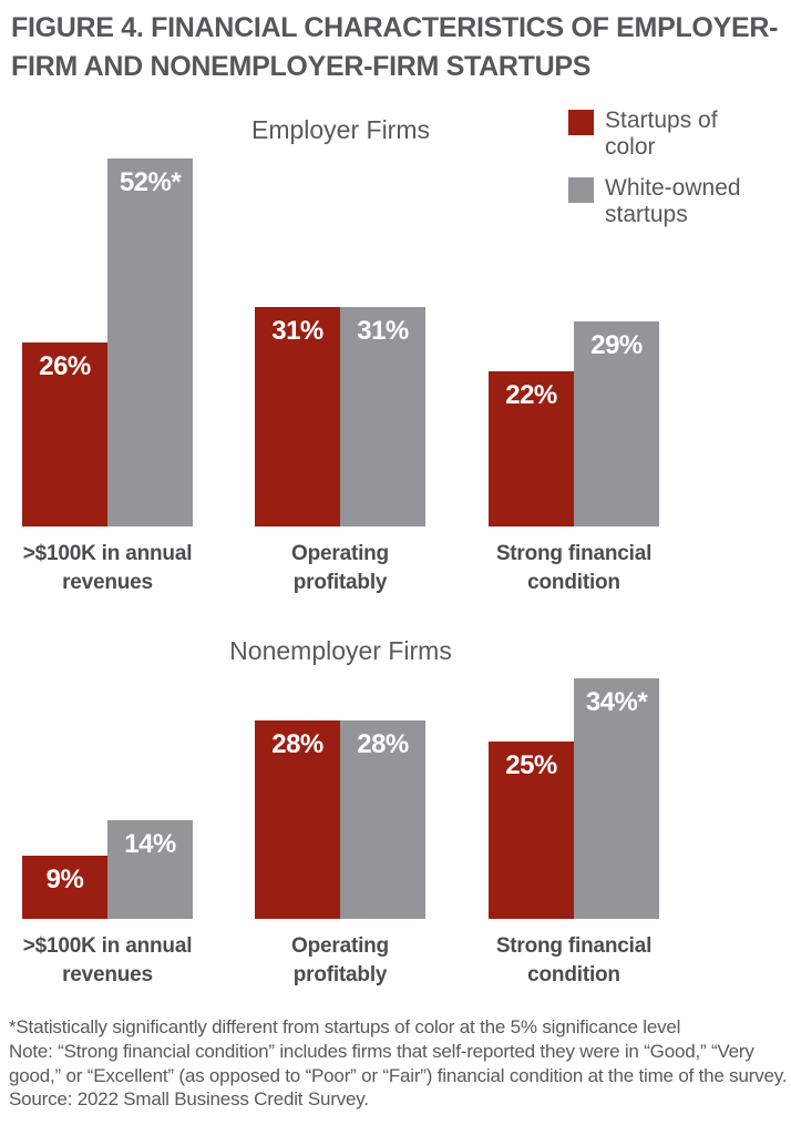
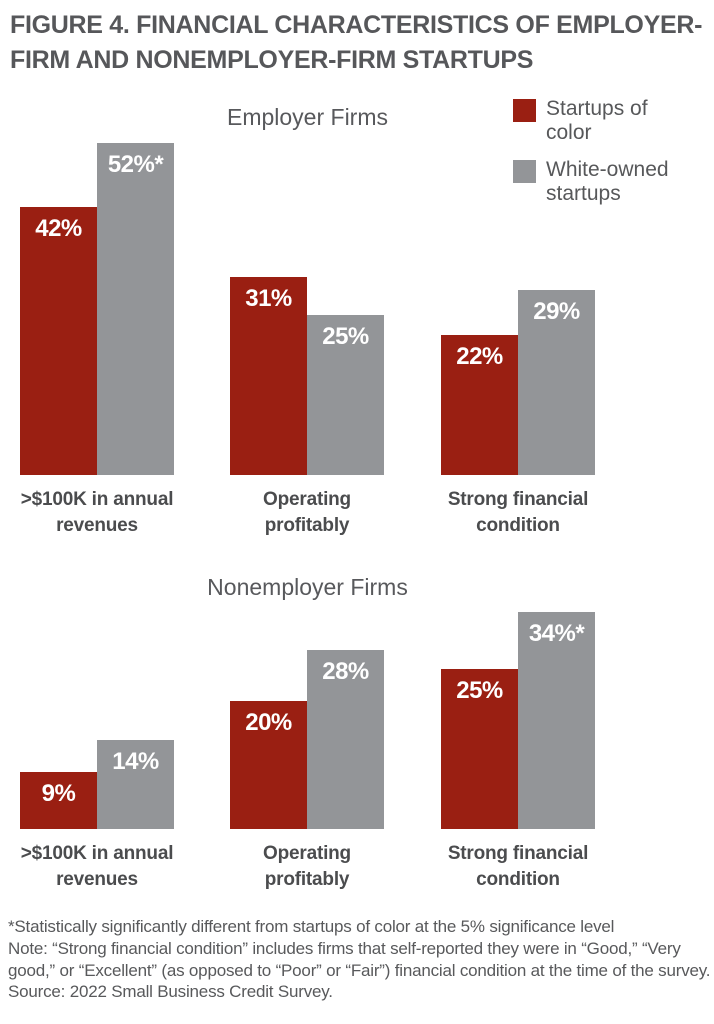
Employer Firms/Startups of color/>$100K in annual revenues: 26% -> 42%
Employer Firms/White-owned startups/Operating profitably: 31% -> 25%
Nonemployer Firms/Startups of color/Operating profitably: 28% -> 20%
